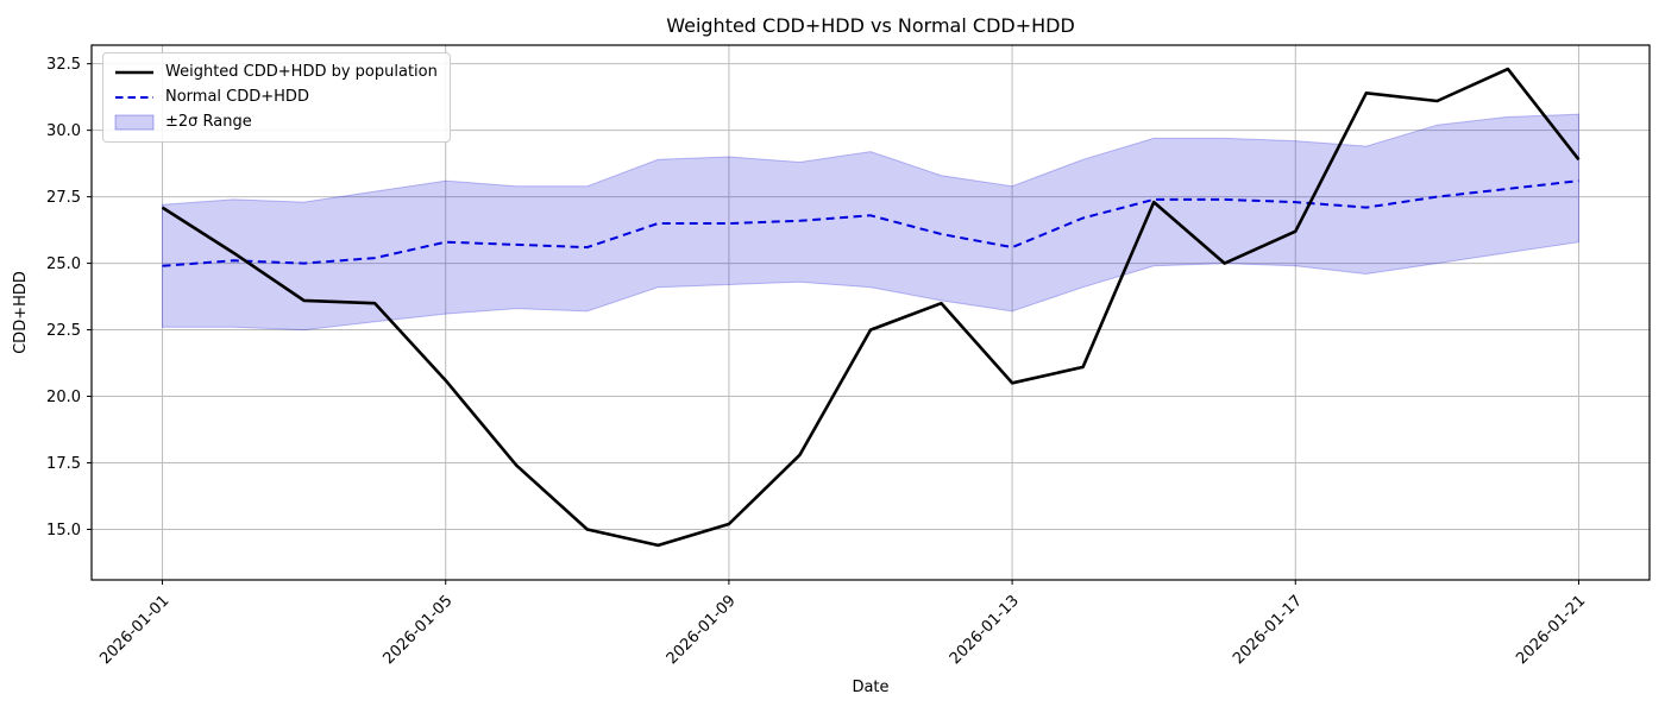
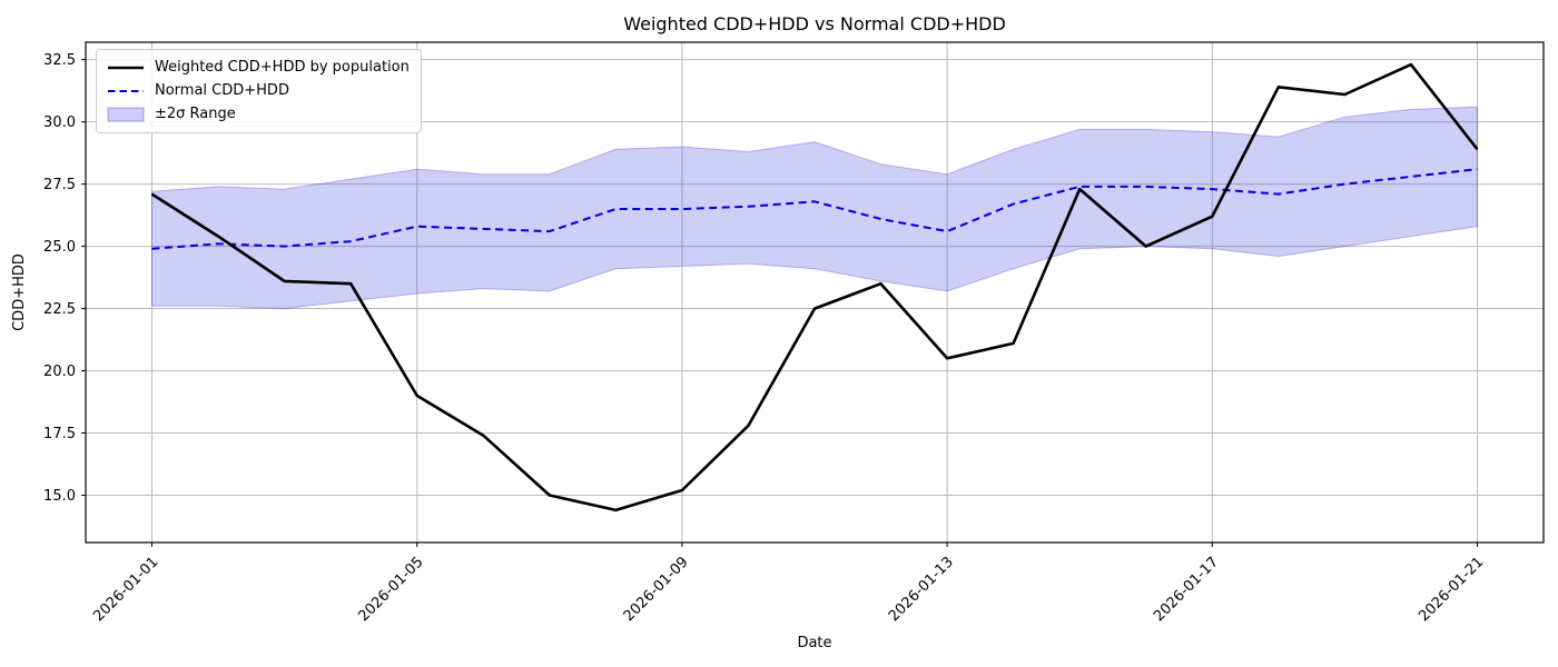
Weighted CDD+HDD by population/2026-01-05: 20.6 -> 19.0
